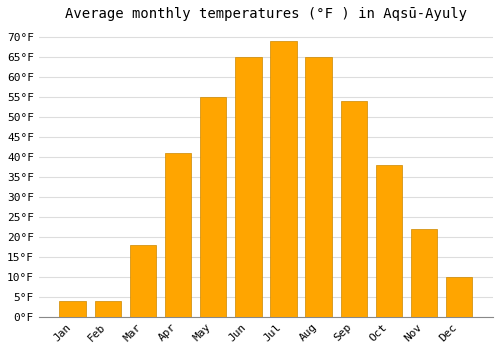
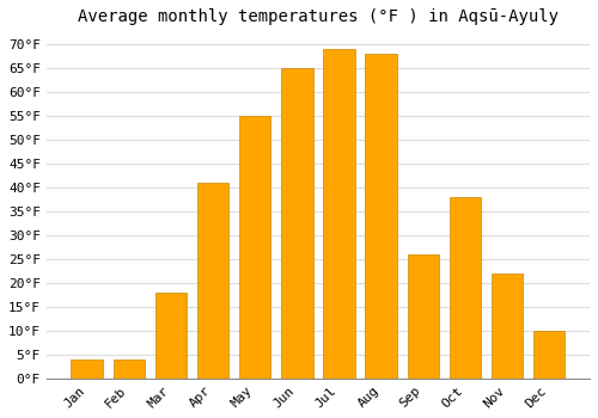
Aug: 65°F -> 68°F
Sep: 54°F -> 26°F
